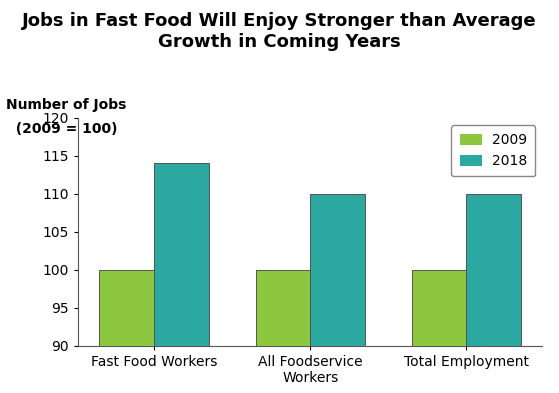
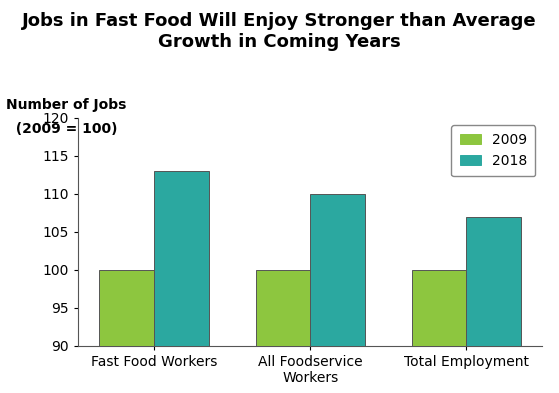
2018/Fast Food Workers: 114 -> 113
2018/Total Employment: 110 -> 107
